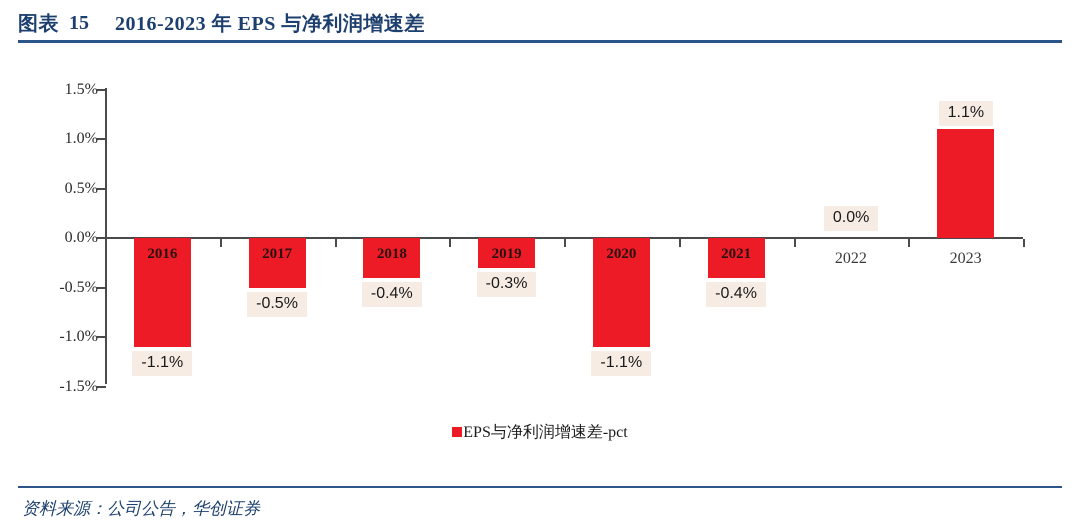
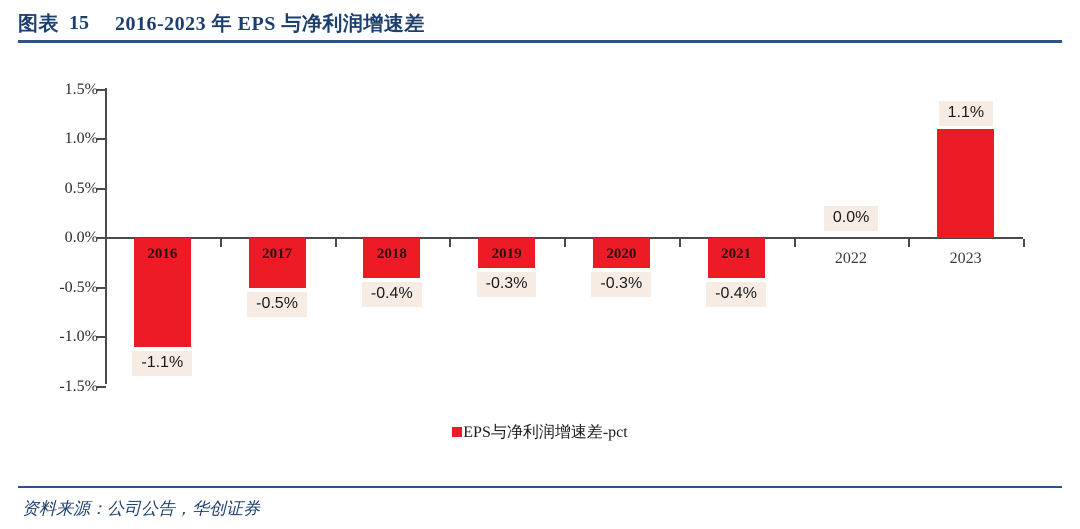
2020: -1.1% -> -0.3%
